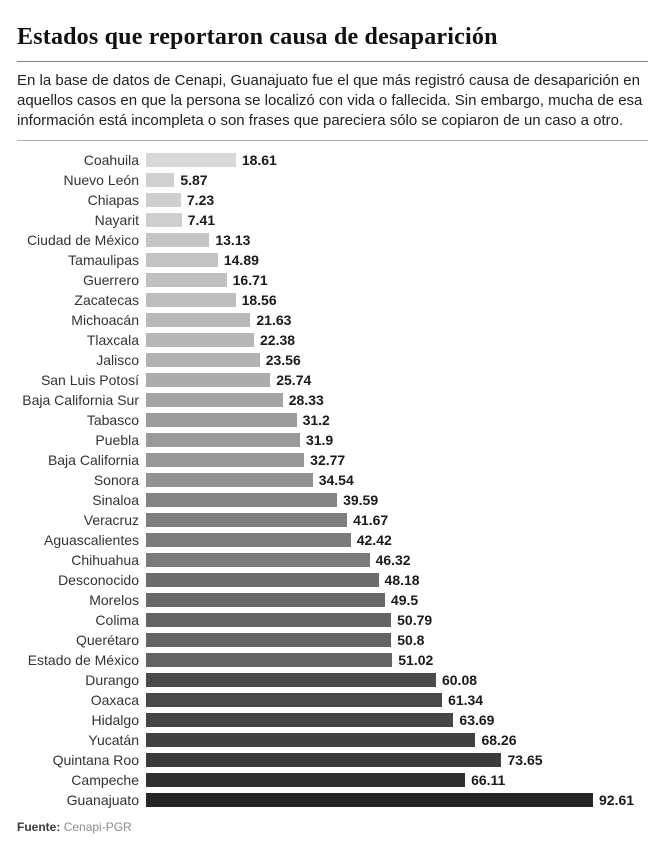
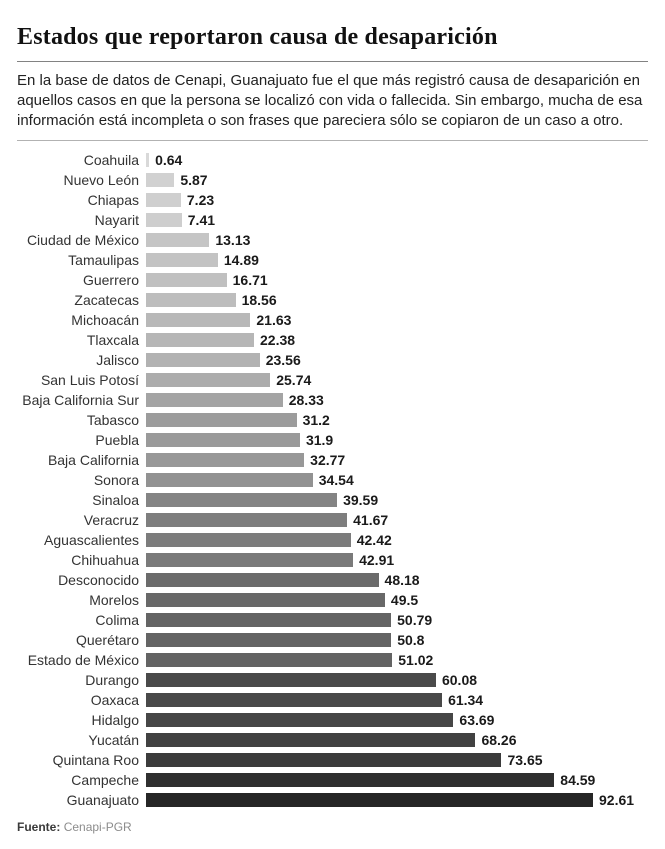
Coahuila: 18.61 -> 0.64
Chihuahua: 46.32 -> 42.91
Campeche: 66.11 -> 84.59
